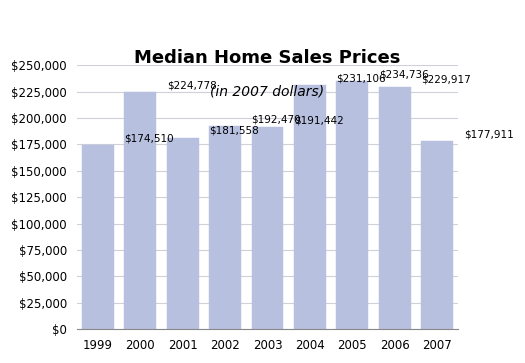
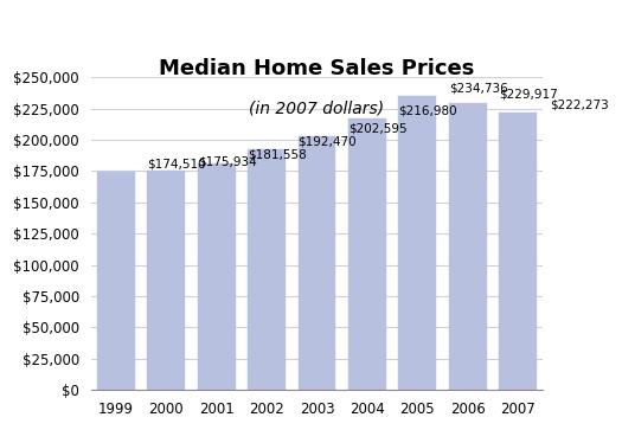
2000: $224,778 -> $175,934
2003: $191,442 -> $202,595
2004: $231,106 -> $216,980
2007: $177,911 -> $222,273
